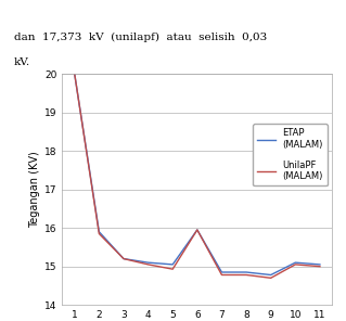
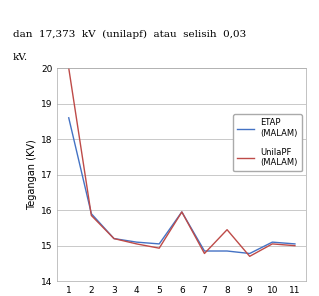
ETAP (MALAM)/1: 20.00 -> 18.60
UnilaPF (MALAM)/8: 14.78 -> 15.45
